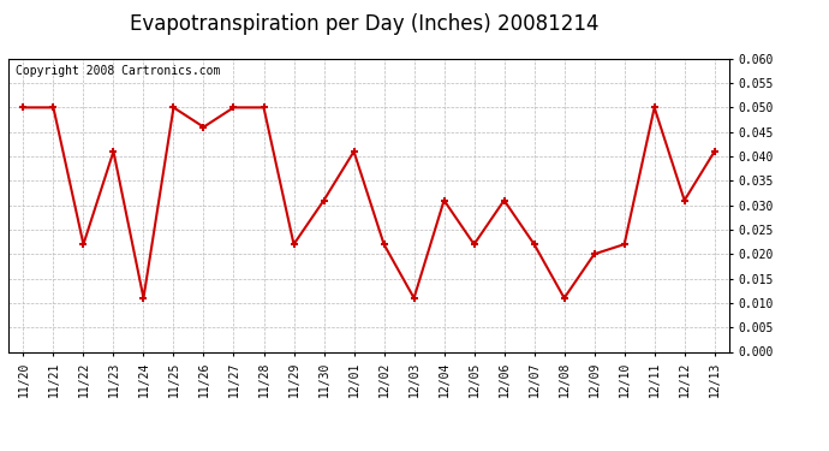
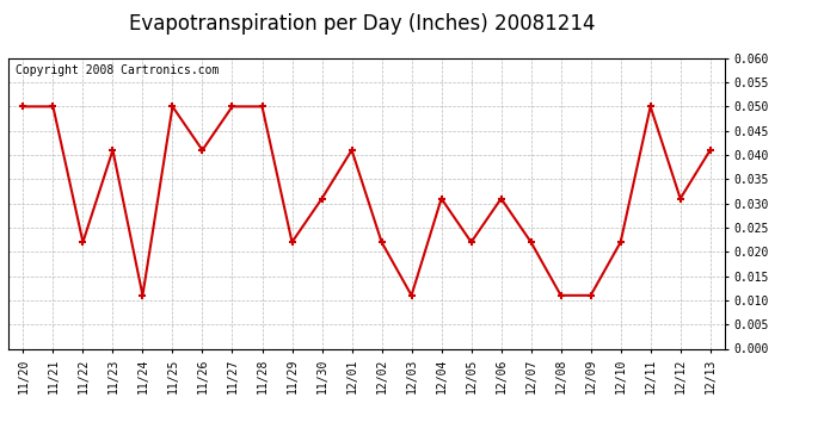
11/26: 0.046 -> 0.041
12/09: 0.020 -> 0.011
